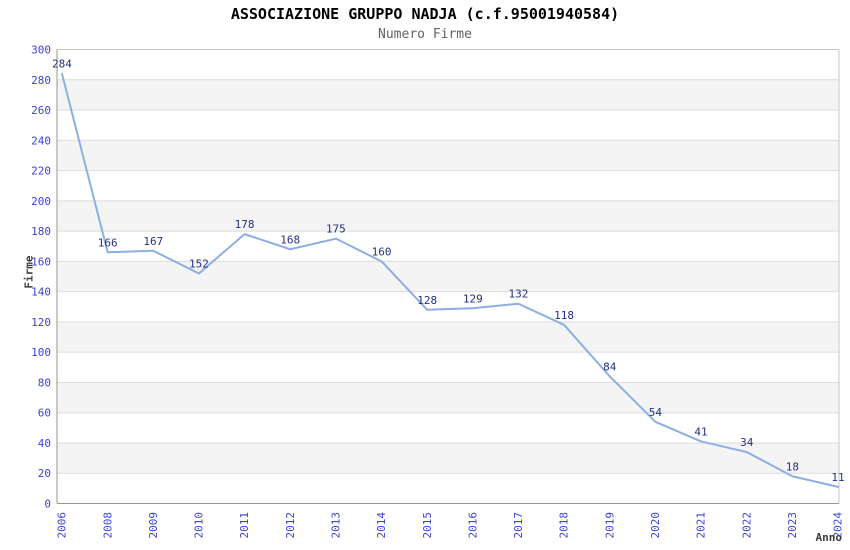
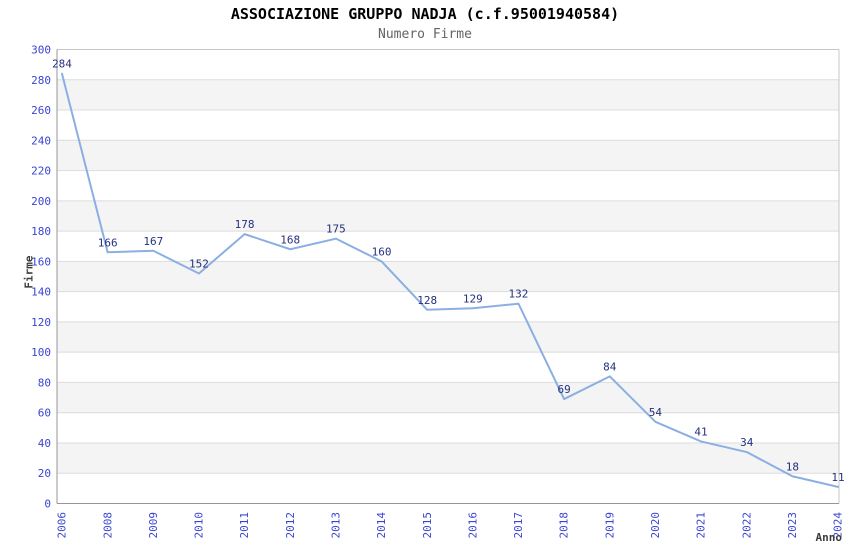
2018: 118 -> 69
